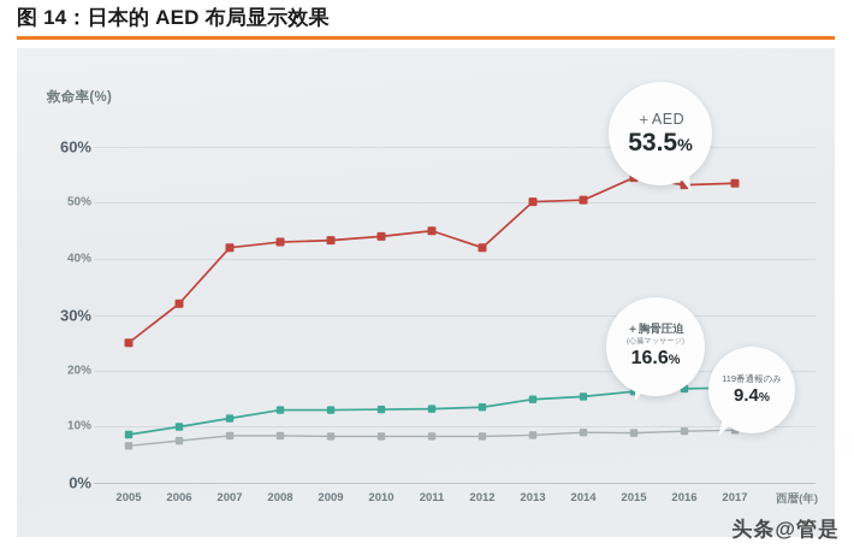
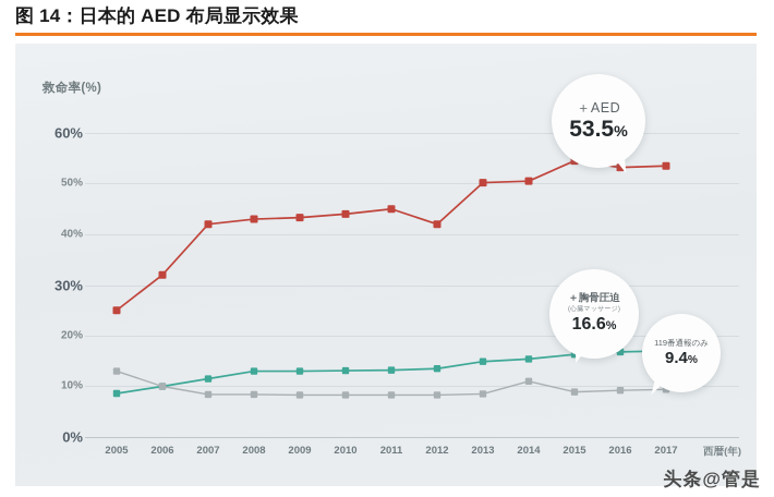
119番通報のみ/2005: 7% -> 13%
119番通報のみ/2006: 8% -> 10%
119番通報のみ/2014: 9% -> 11%
